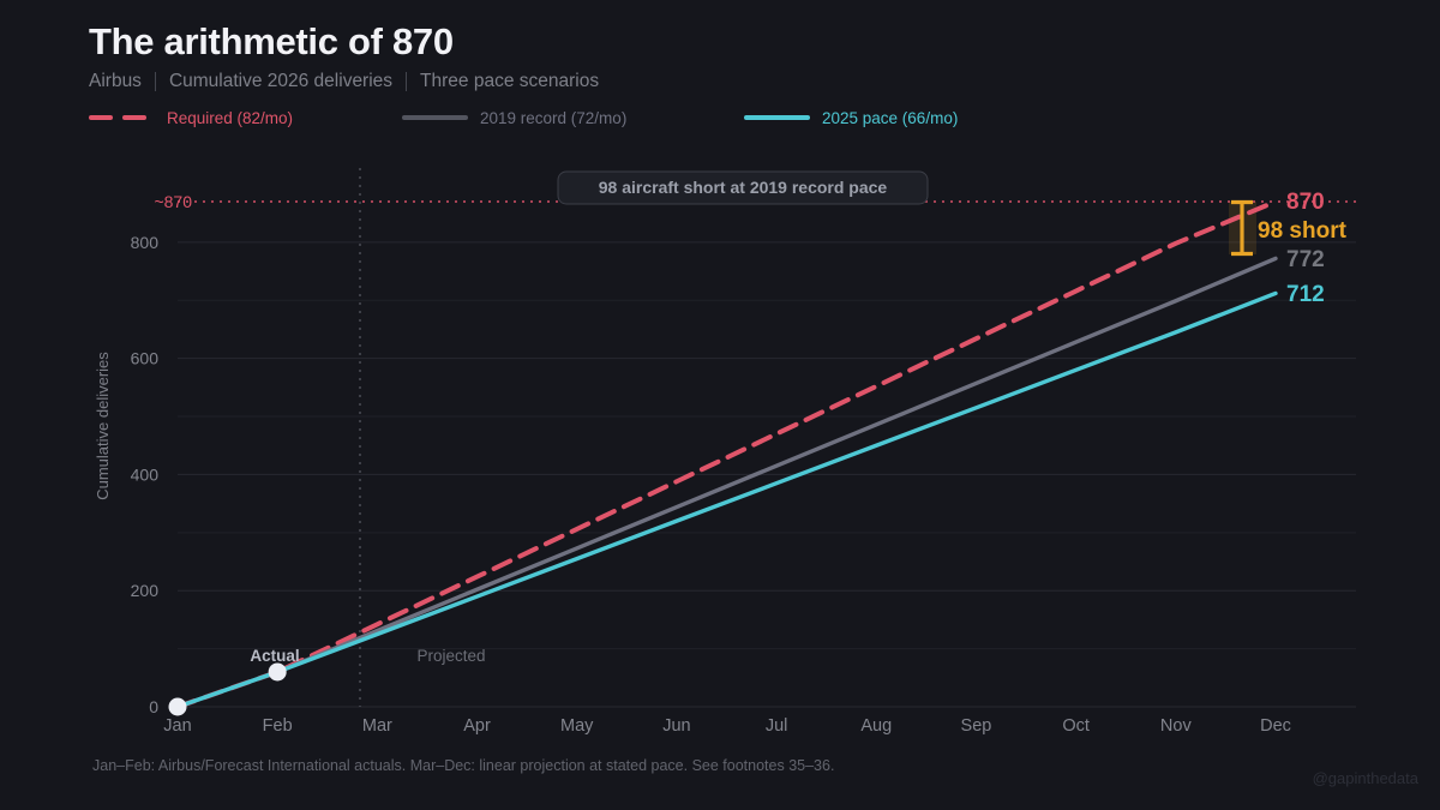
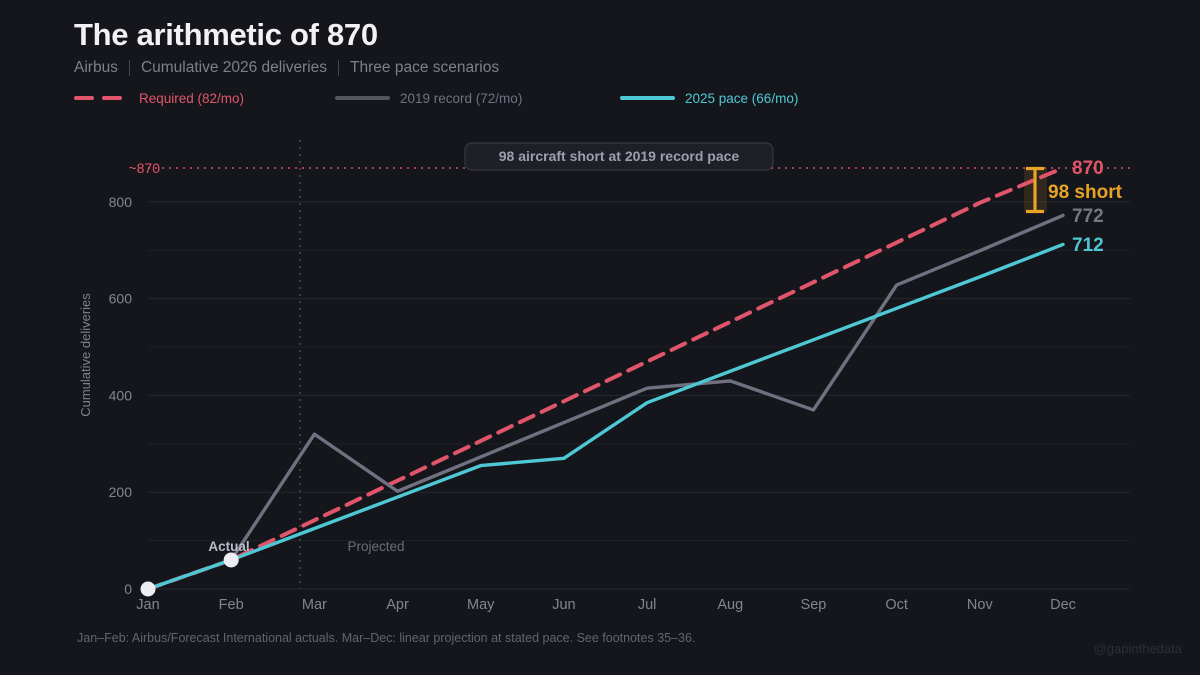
2019 record (72/mo)/Mar: 130 -> 320
2025 pace (66/mo)/Jun: 320 -> 270
2019 record (72/mo)/Aug: 490 -> 430
2019 record (72/mo)/Sep: 560 -> 370
